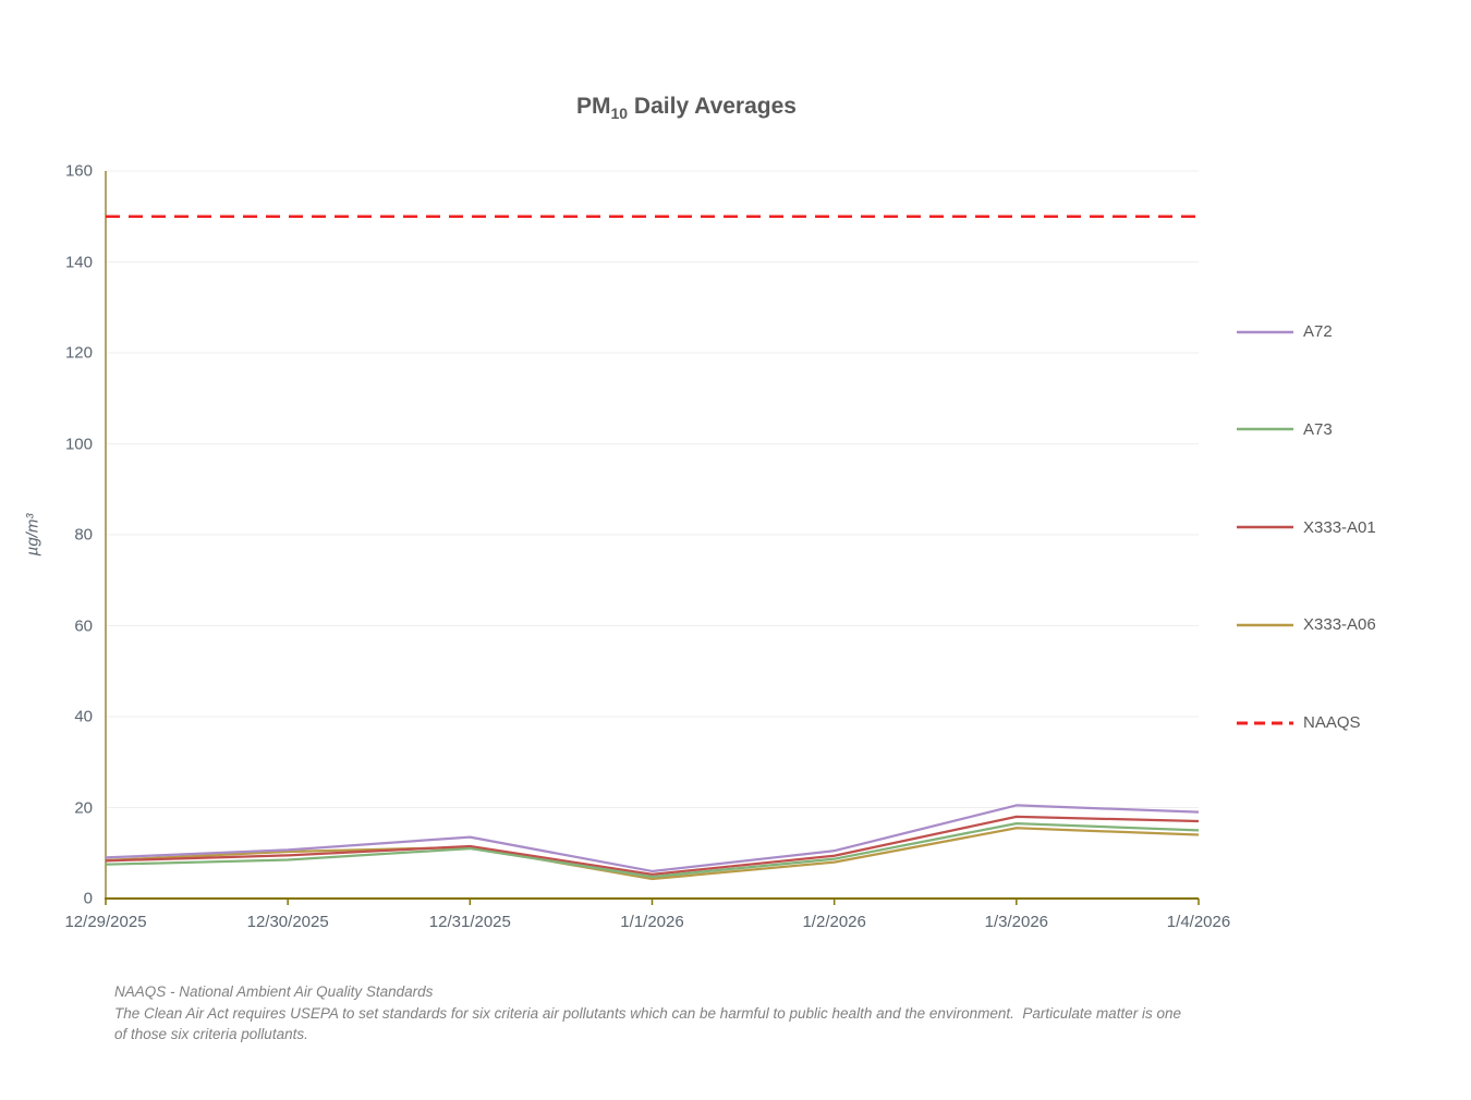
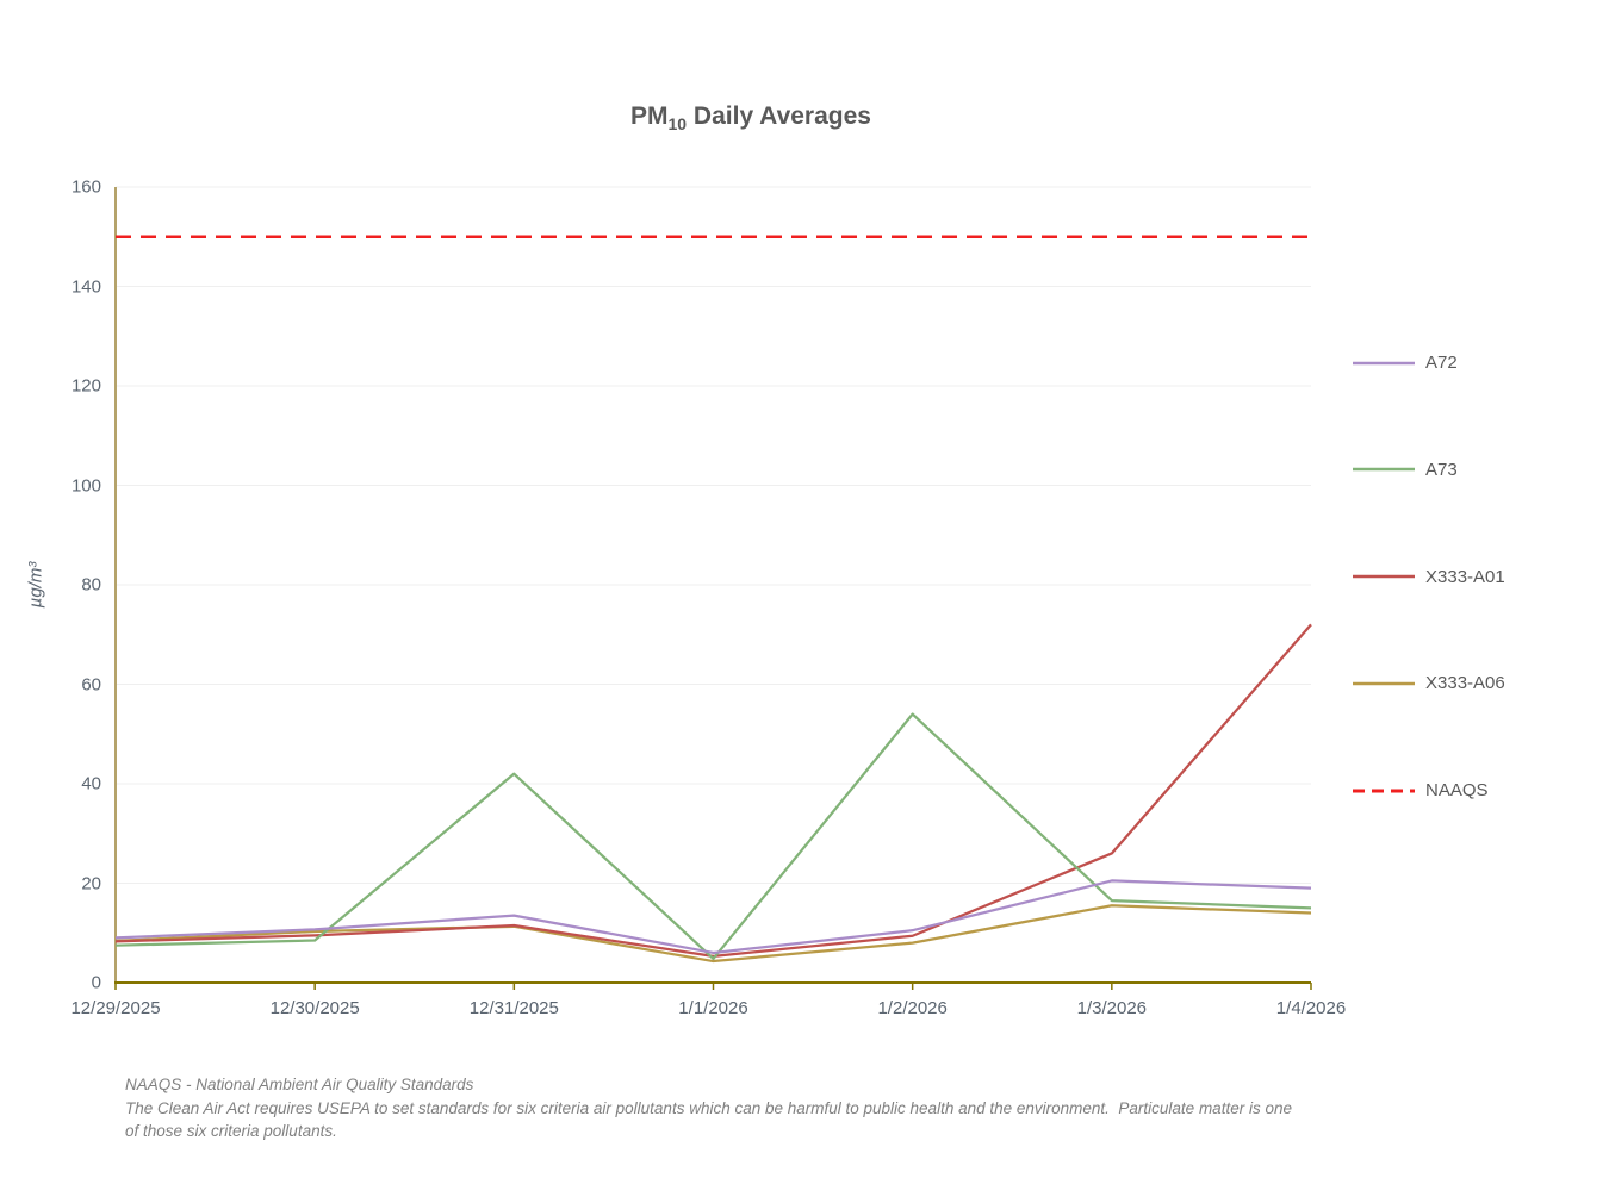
A73/12/31/2025: 11 -> 42
A73/1/2/2026: 9 -> 54
X333-A01/1/3/2026: 18 -> 26
X333-A01/1/4/2026: 17 -> 72
